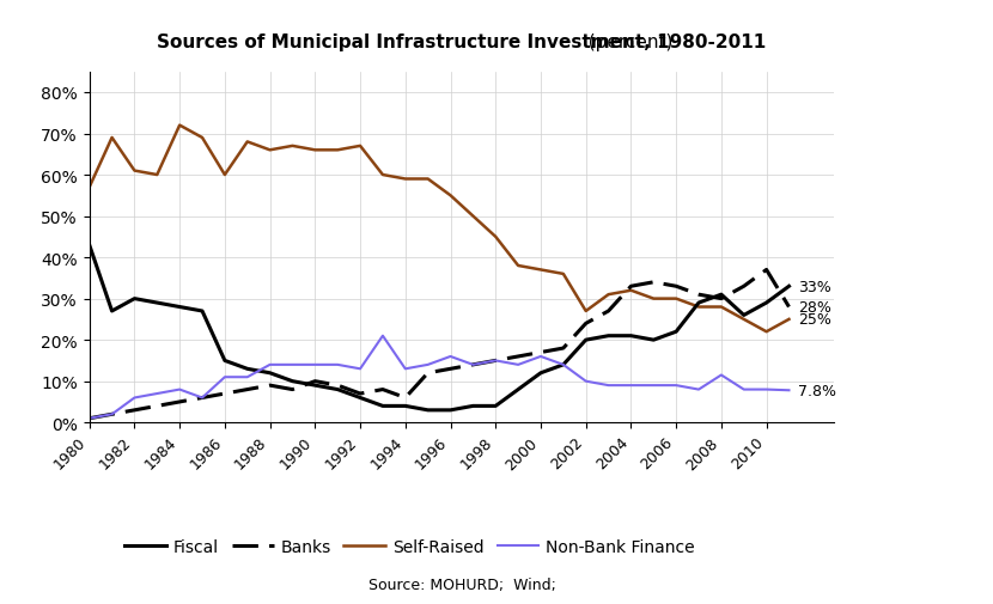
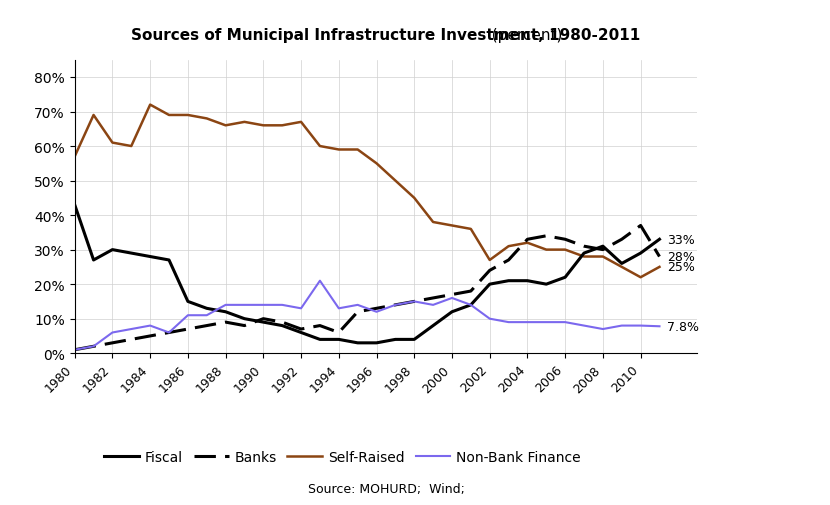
Self-Raised/1986: 60% -> 69%
Non-Bank Finance/1996: 16.0% -> 12.0%
Non-Bank Finance/2008: 11.5% -> 7.0%
